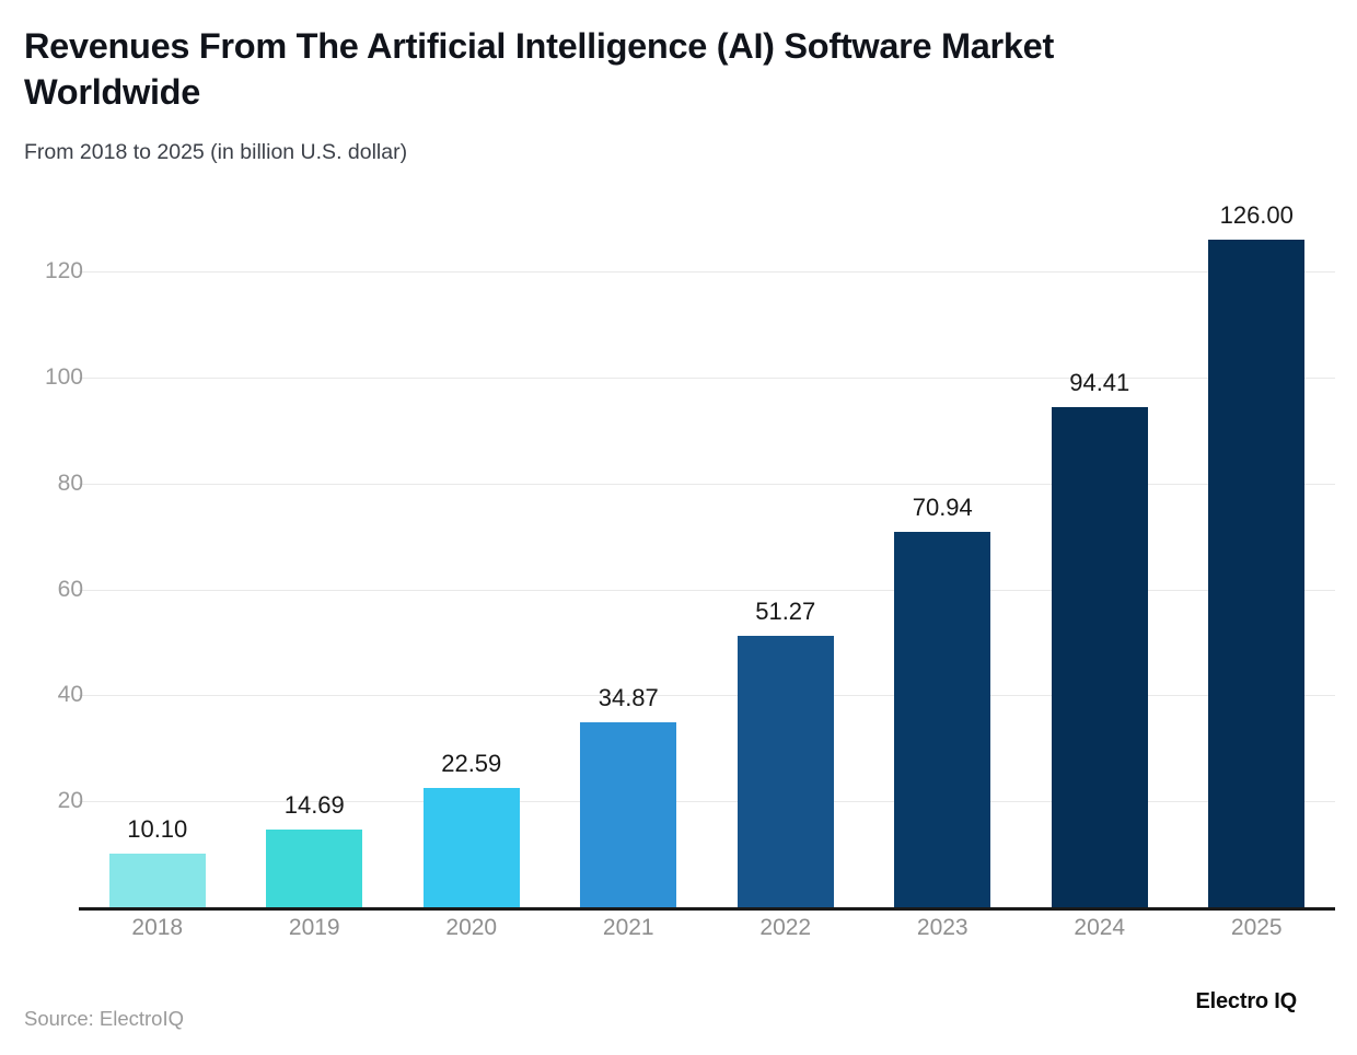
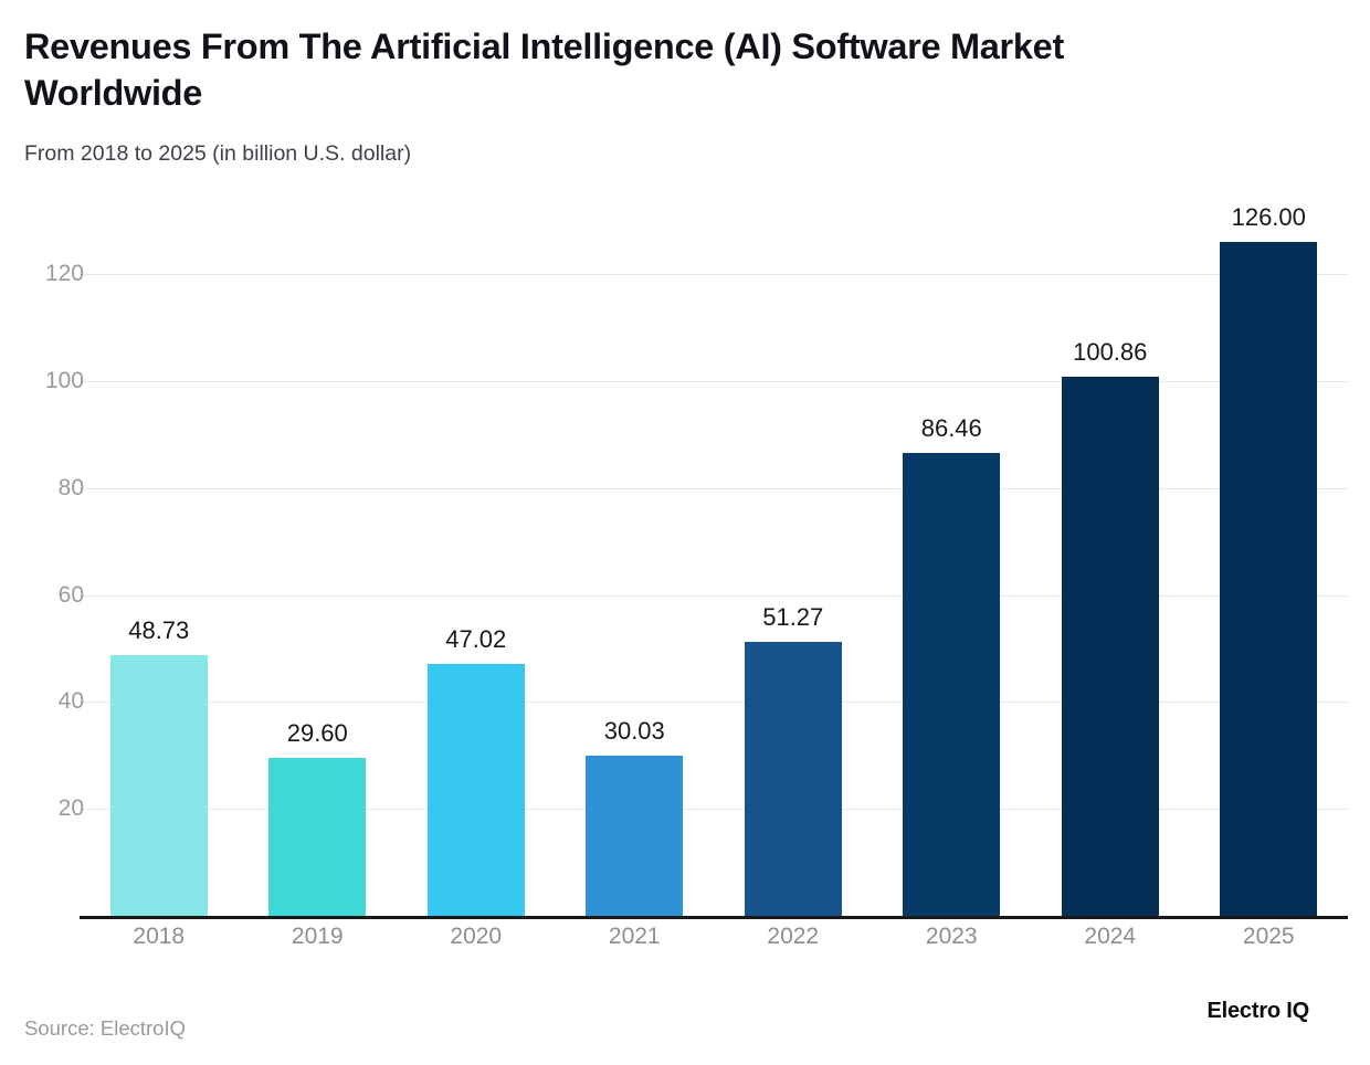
2018: 10.10 -> 48.73
2019: 14.69 -> 29.60
2020: 22.59 -> 47.02
2021: 34.87 -> 30.03
2023: 70.94 -> 86.46
2024: 94.41 -> 100.86
